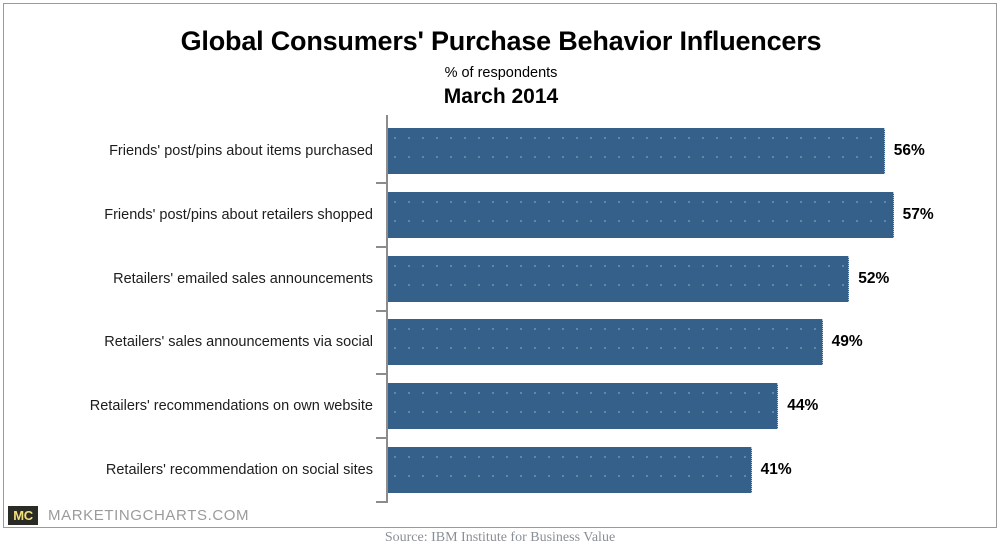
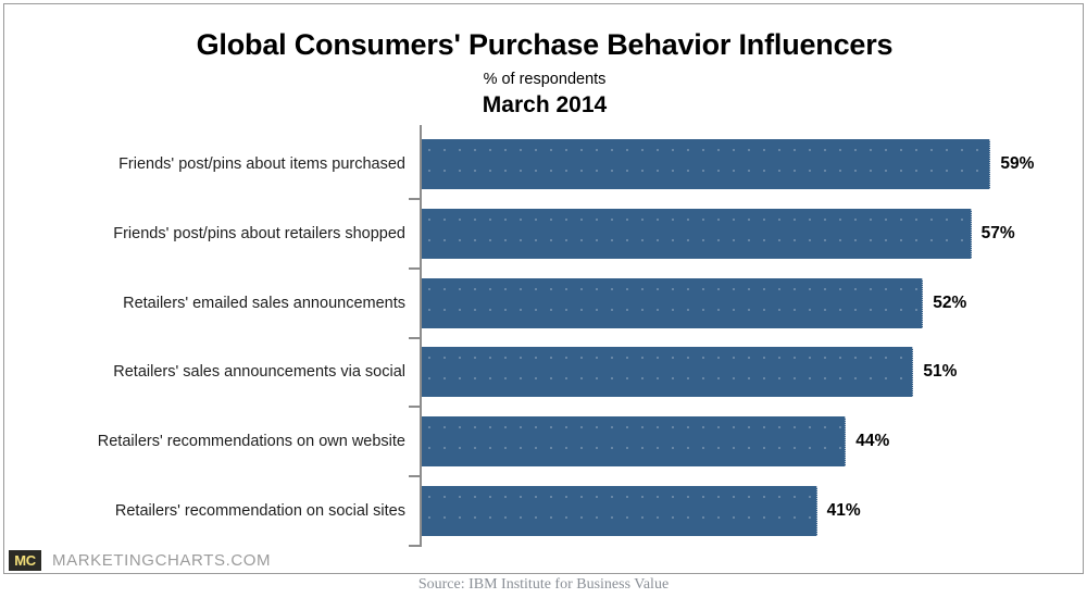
Friends' post/pins about items purchased: 56% -> 59%
Retailers' sales announcements via social: 49% -> 51%
